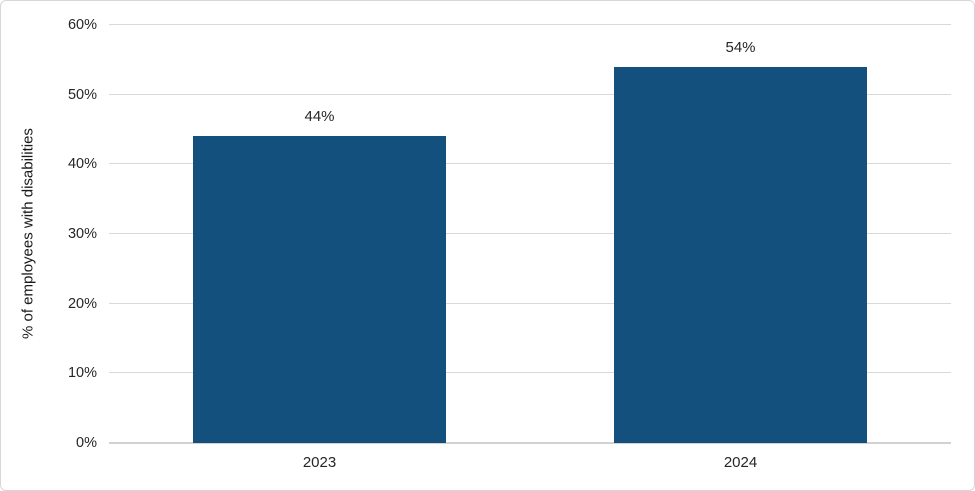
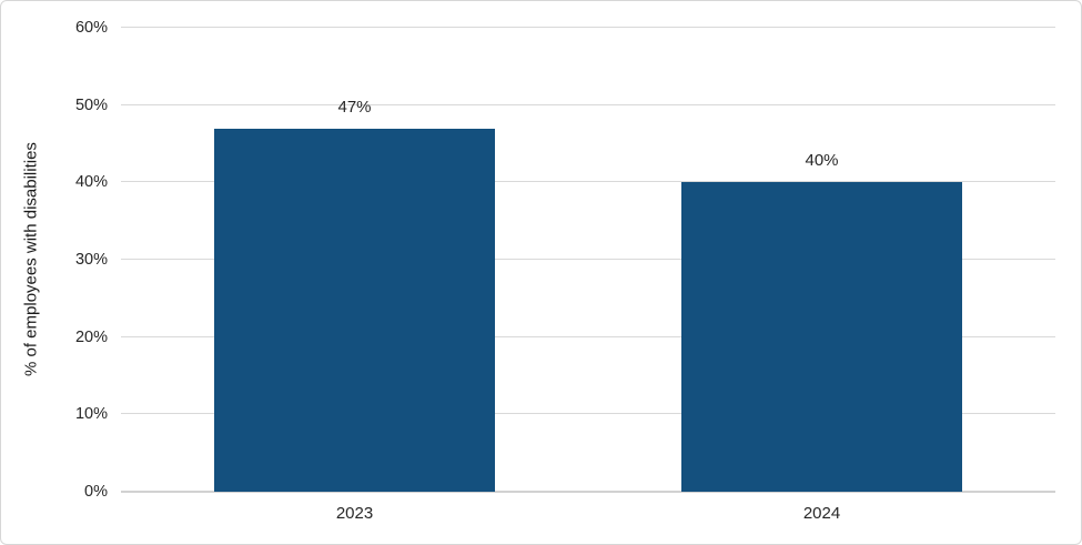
2023: 44% -> 47%
2024: 54% -> 40%
